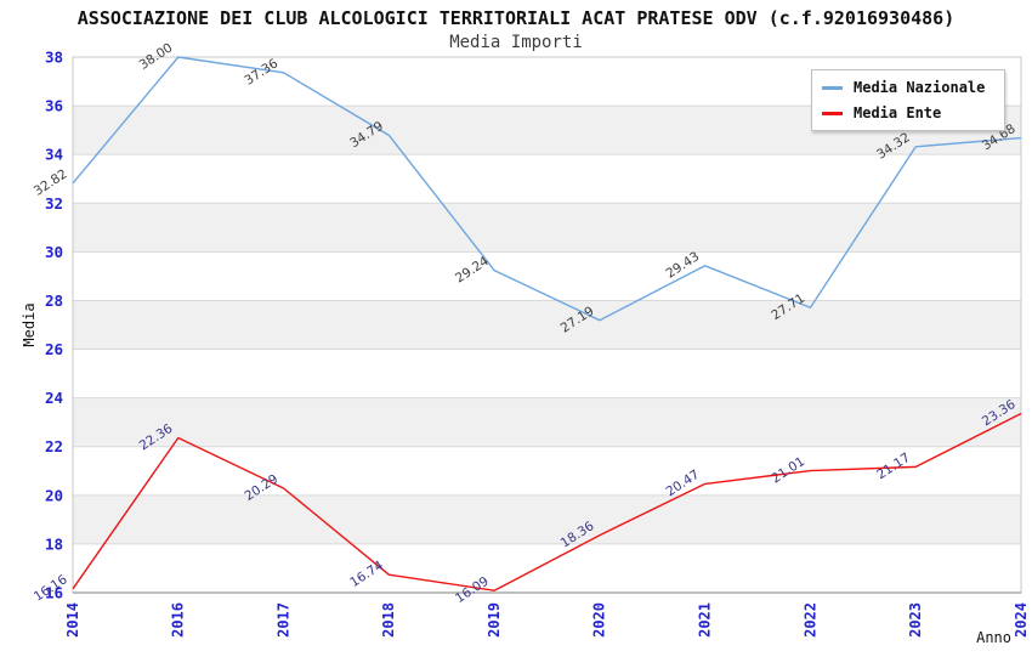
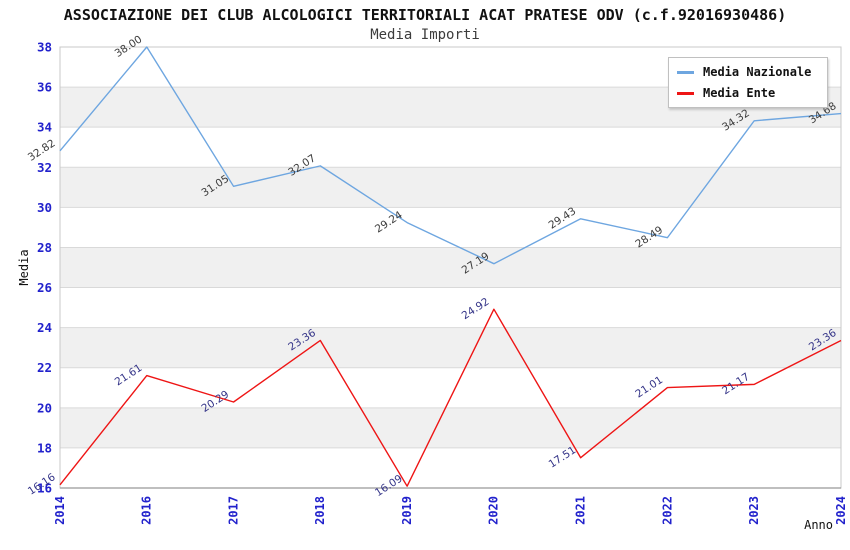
Media Ente/2016: 22.36 -> 21.61
Media Nazionale/2017: 37.36 -> 31.05
Media Nazionale/2018: 34.79 -> 32.07
Media Ente/2018: 16.74 -> 23.36
Media Ente/2020: 18.36 -> 24.92
Media Ente/2021: 20.47 -> 17.51
Media Nazionale/2022: 27.71 -> 28.49
